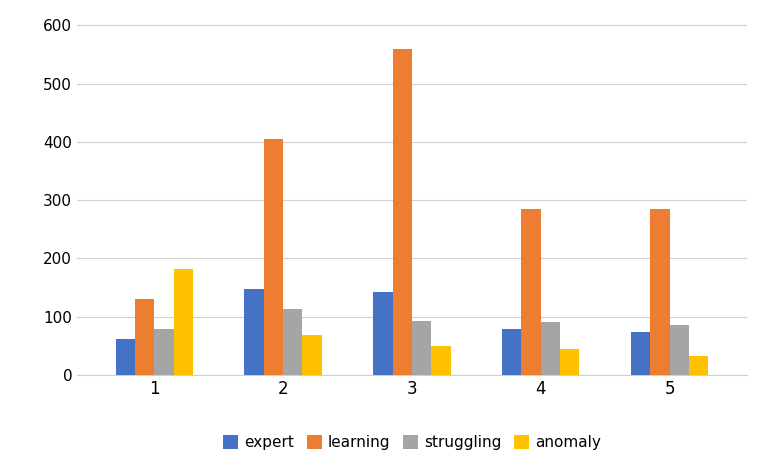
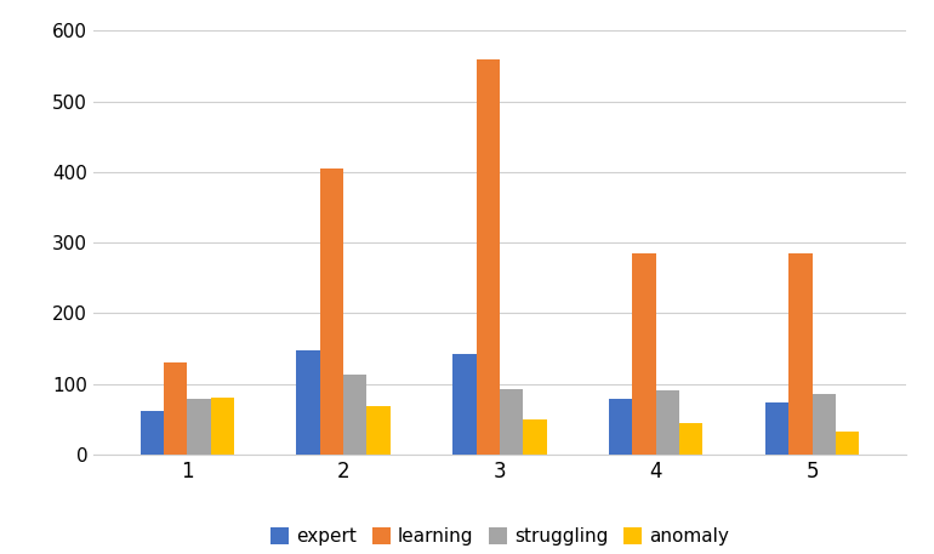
anomaly/1: 182 -> 80
